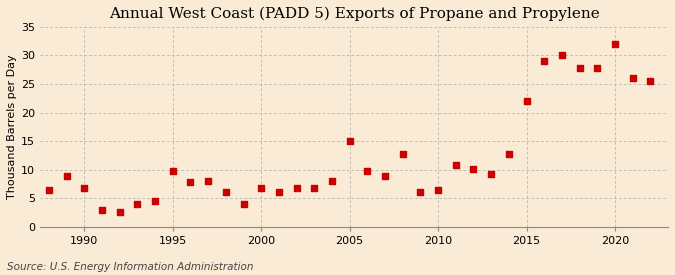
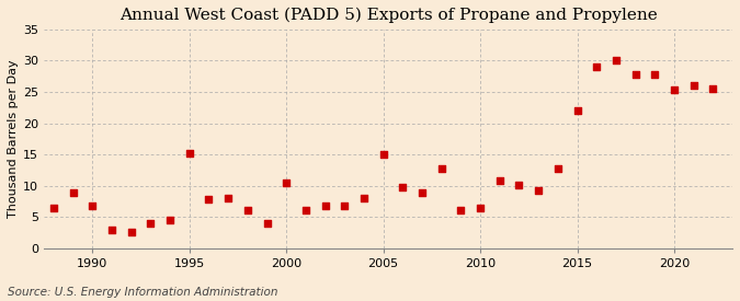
1995: 9.8 -> 15.2
2000: 6.8 -> 10.4
2020: 32.0 -> 25.4
